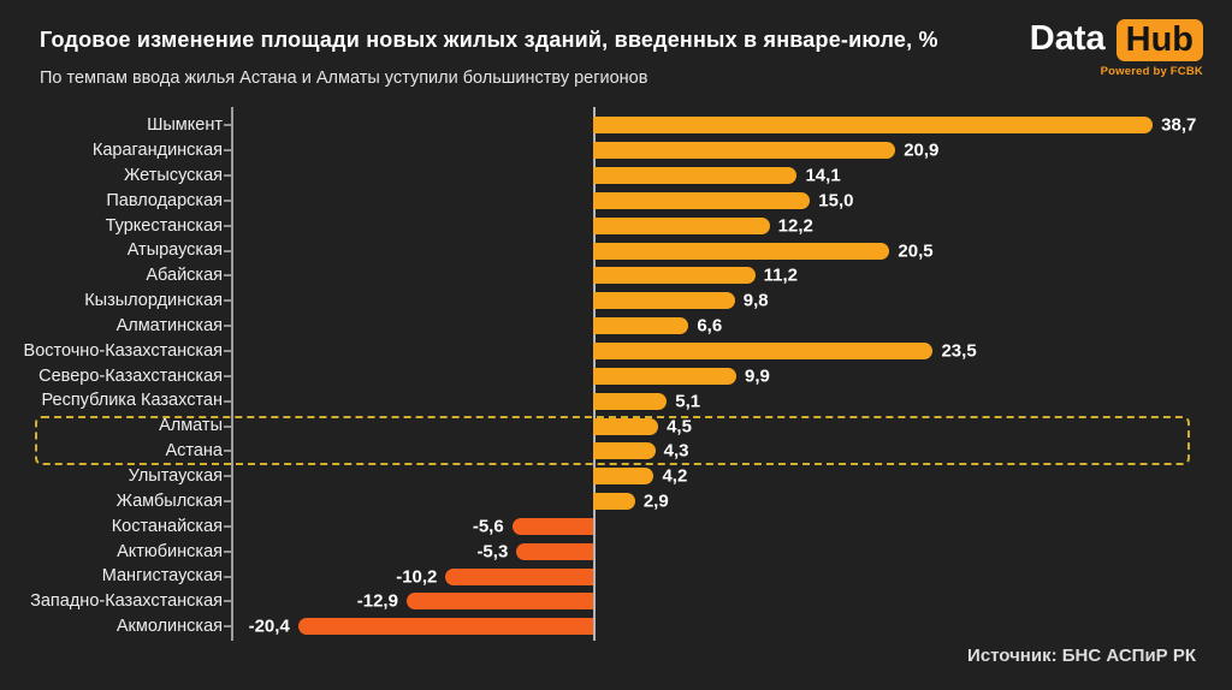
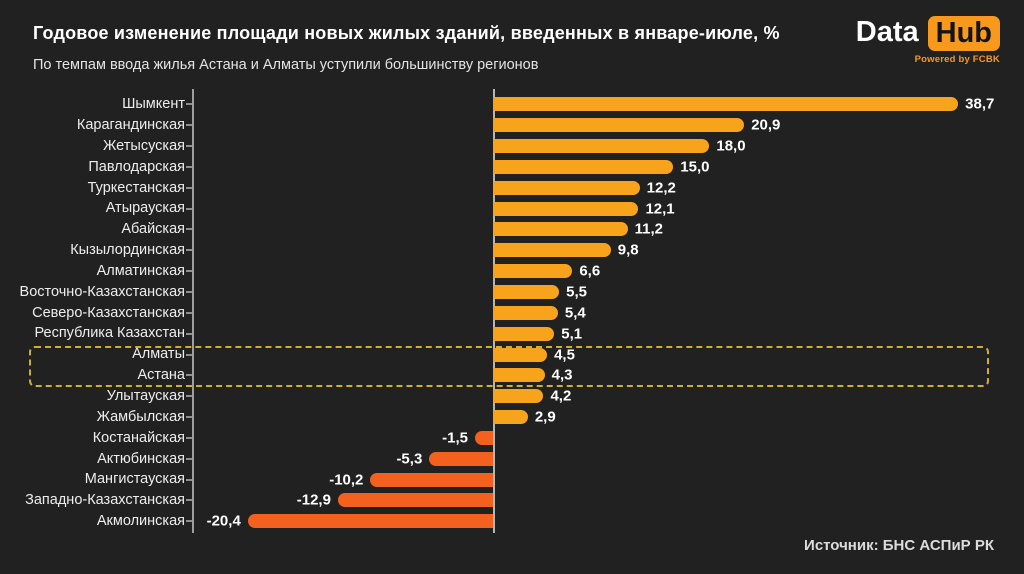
Жетысуская: 14,1 -> 18,0
Атырауская: 20,5 -> 12,1
Восточно-Казахстанская: 23,5 -> 5,5
Северо-Казахстанская: 9,9 -> 5,4
Костанайская: -5,6 -> -1,5
